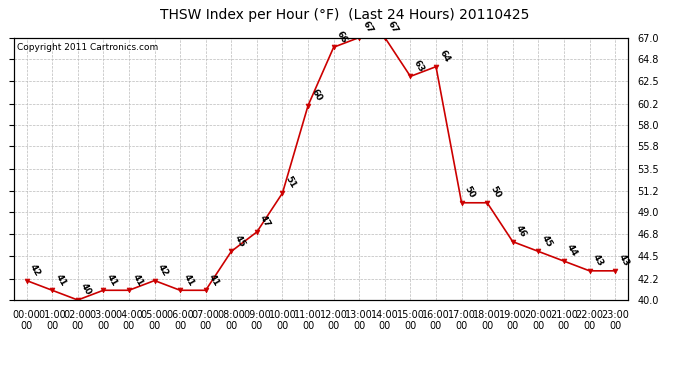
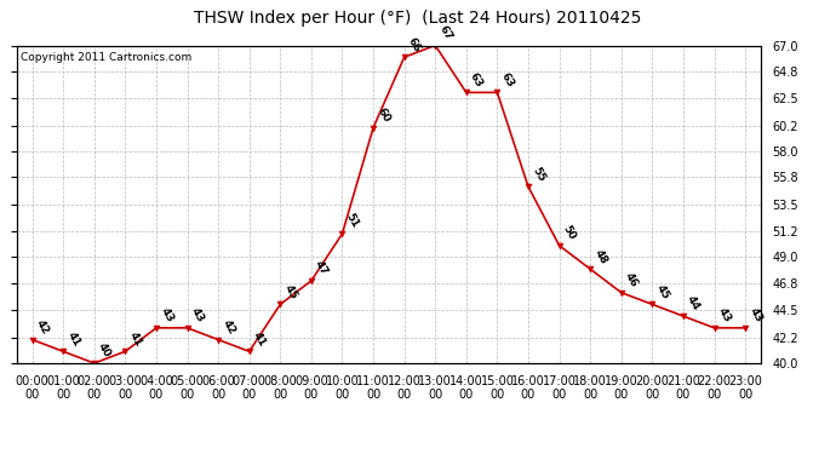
04:00 00: 41 -> 43
05:00 00: 42 -> 43
06:00 00: 41 -> 42
14:00 00: 67 -> 63
16:00 00: 64 -> 55
18:00 00: 50 -> 48
